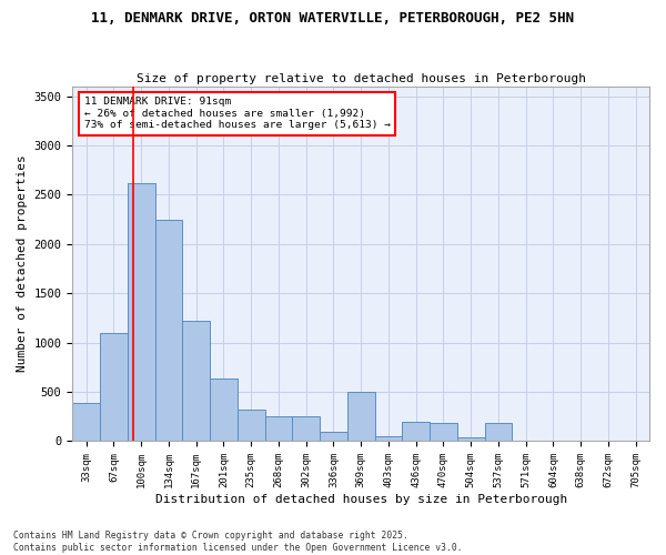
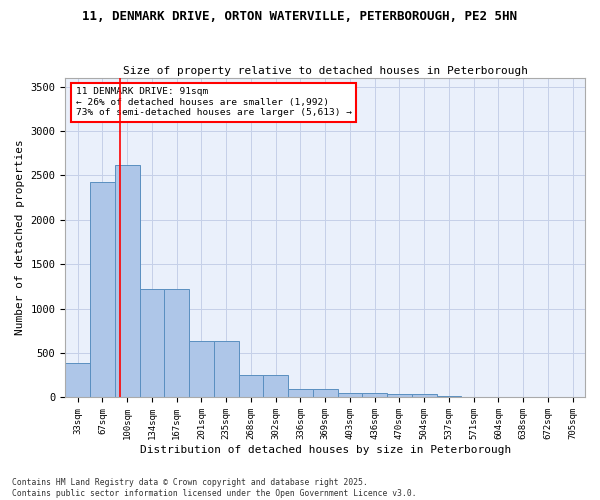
67sqm: 1100 -> 2420
134sqm: 2240 -> 1220
235sqm: 320 -> 640
369sqm: 500 -> 90
436sqm: 200 -> 60
470sqm: 180 -> 40
537sqm: 180 -> 20
